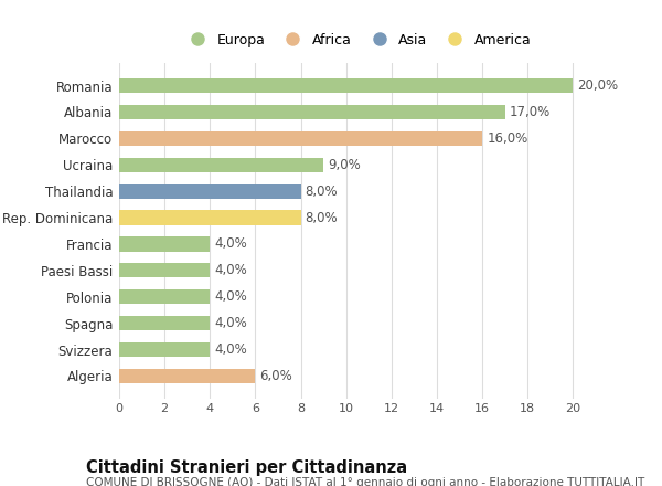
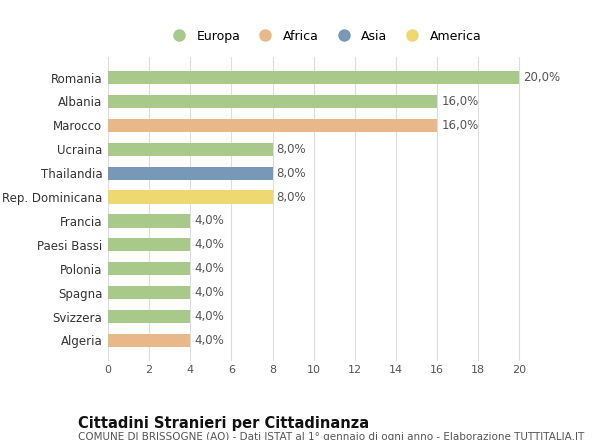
Albania: 17,0% -> 16,0%
Ucraina: 9,0% -> 8,0%
Algeria: 6,0% -> 4,0%
